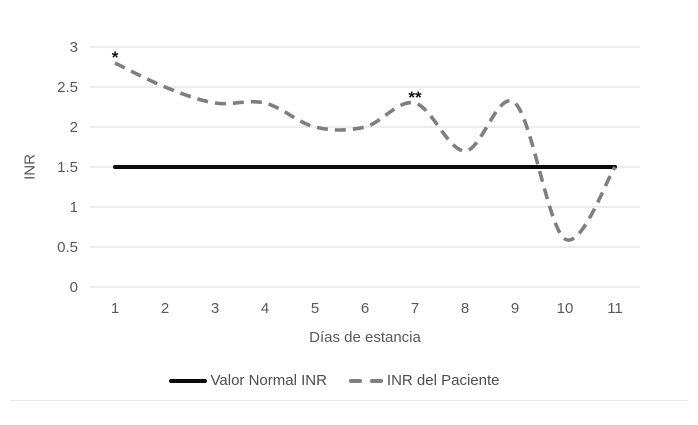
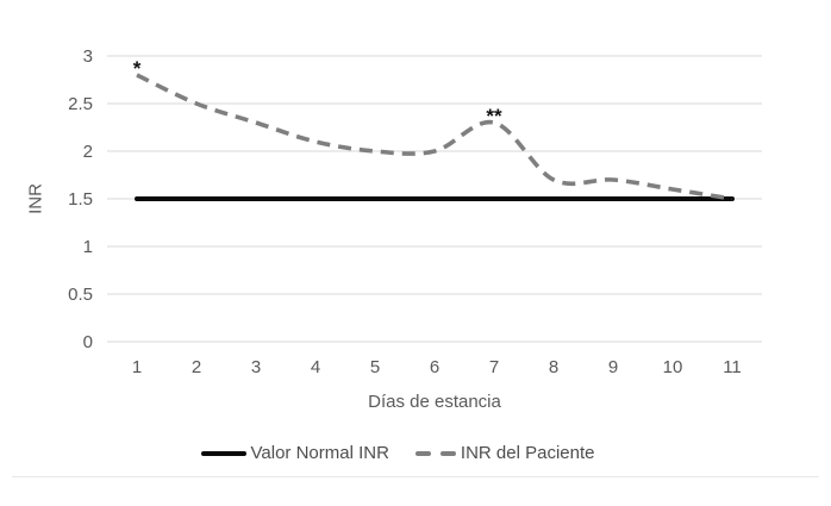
INR del Paciente/4: 2.3 -> 2.1
INR del Paciente/9: 2.3 -> 1.7
INR del Paciente/10: 0.6 -> 1.6
